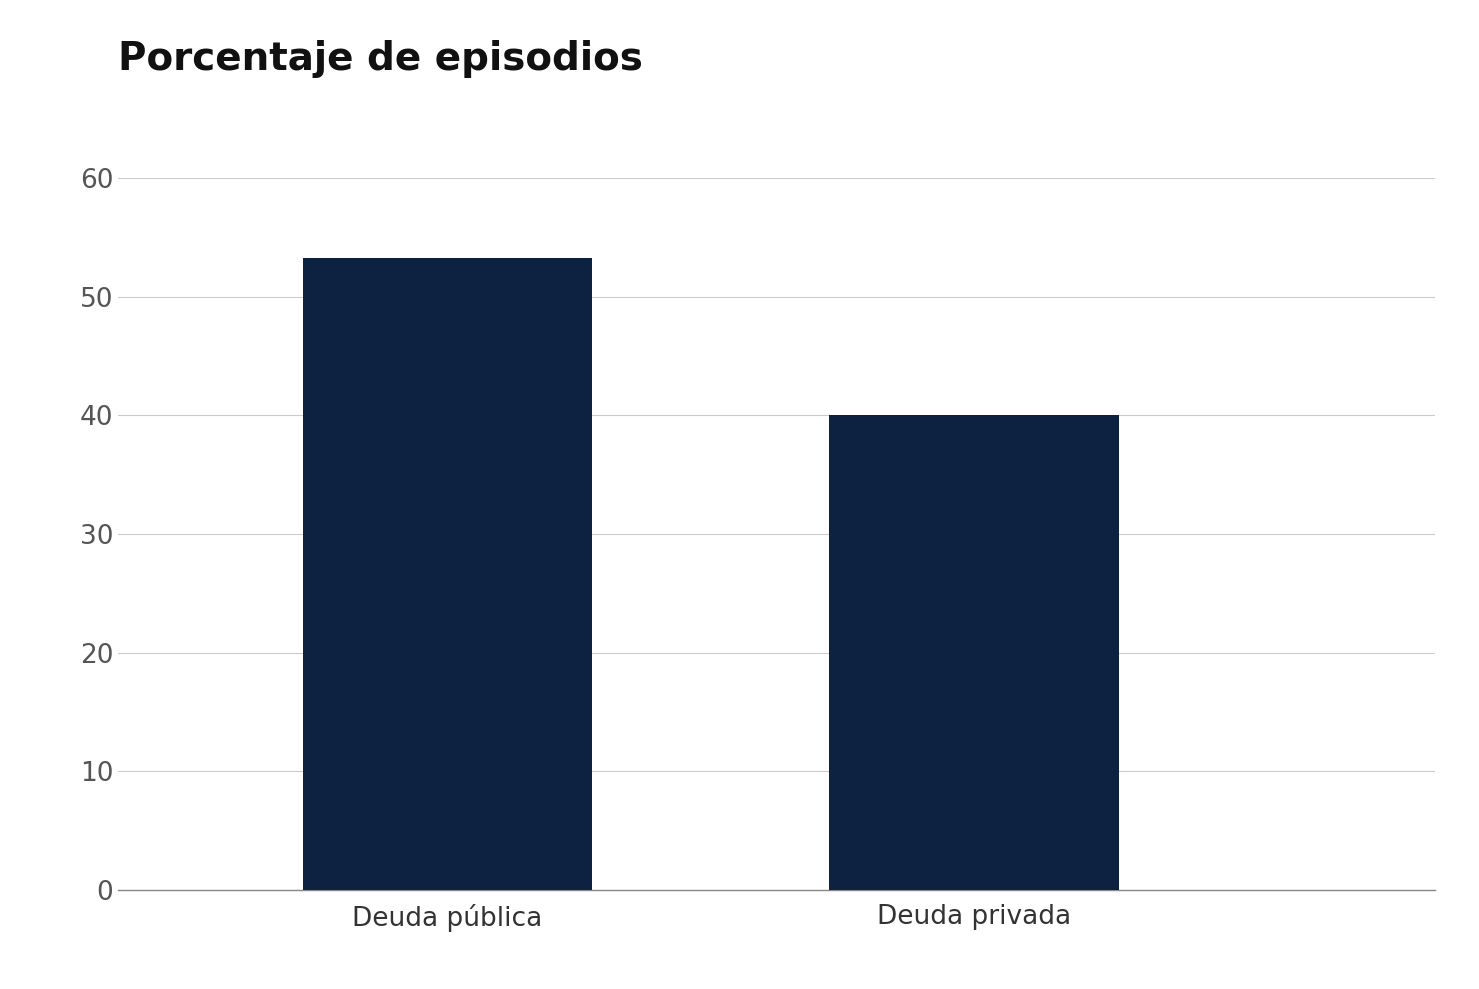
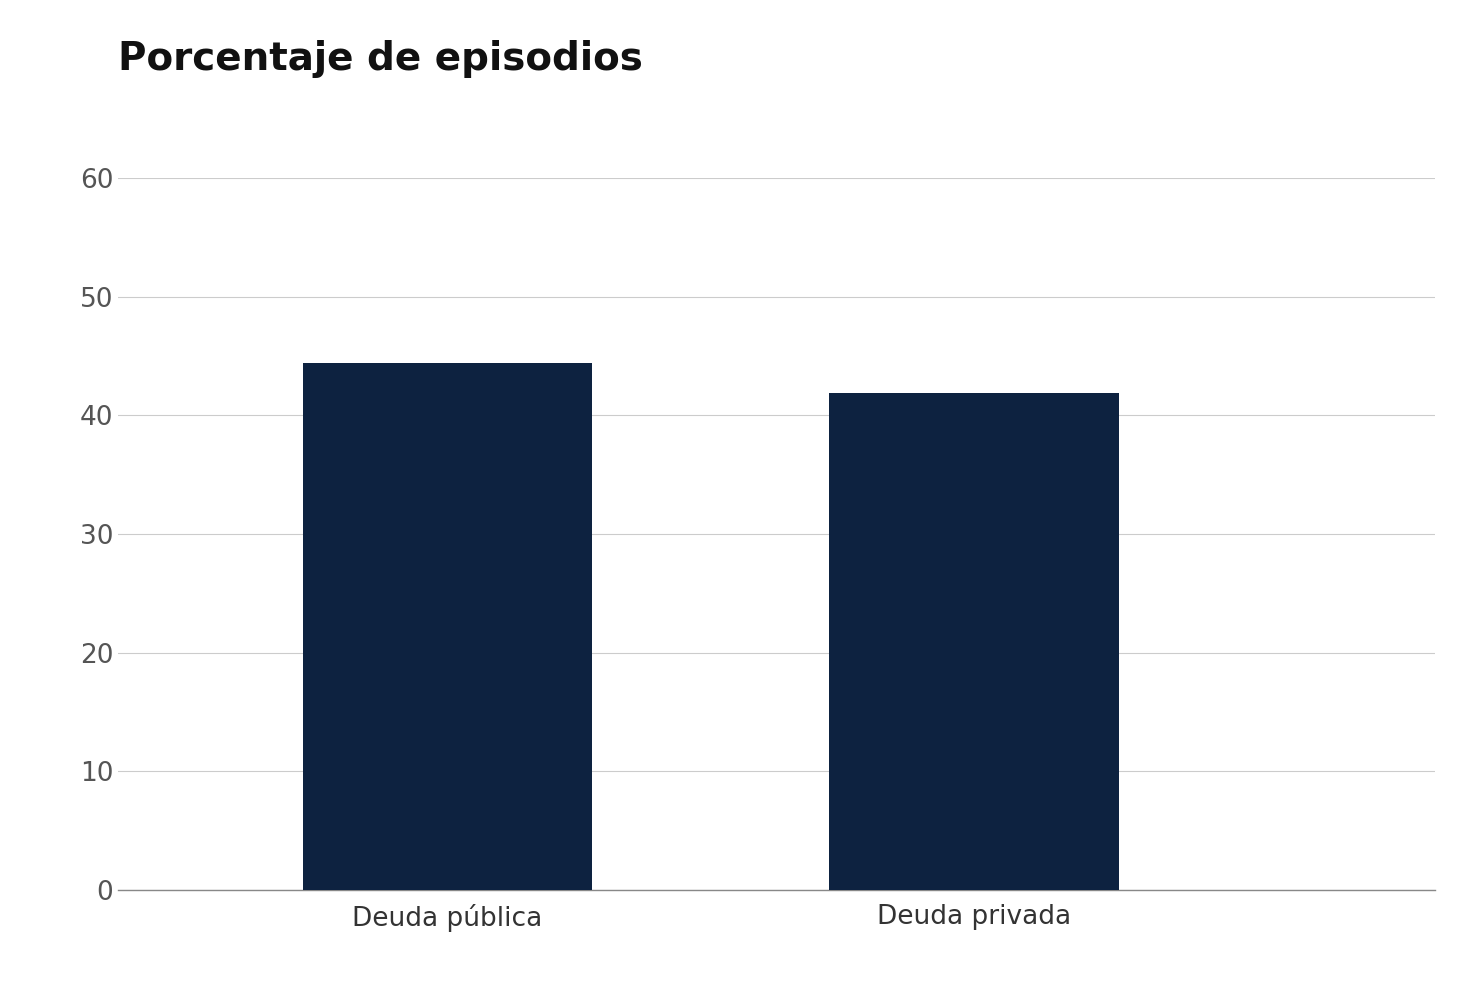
Deuda pública: 53.3 -> 44.4
Deuda privada: 40.0 -> 41.9
